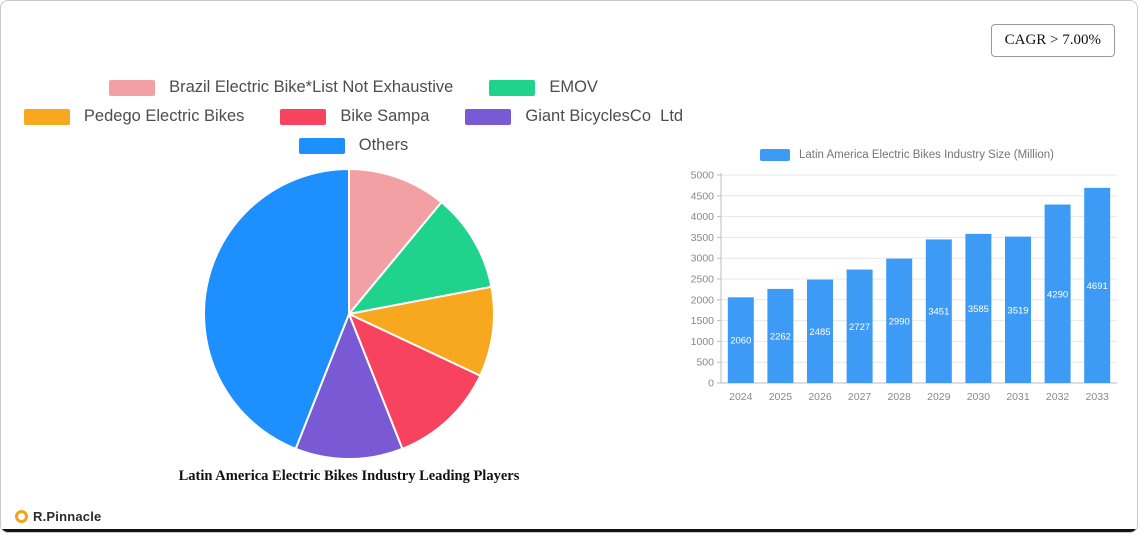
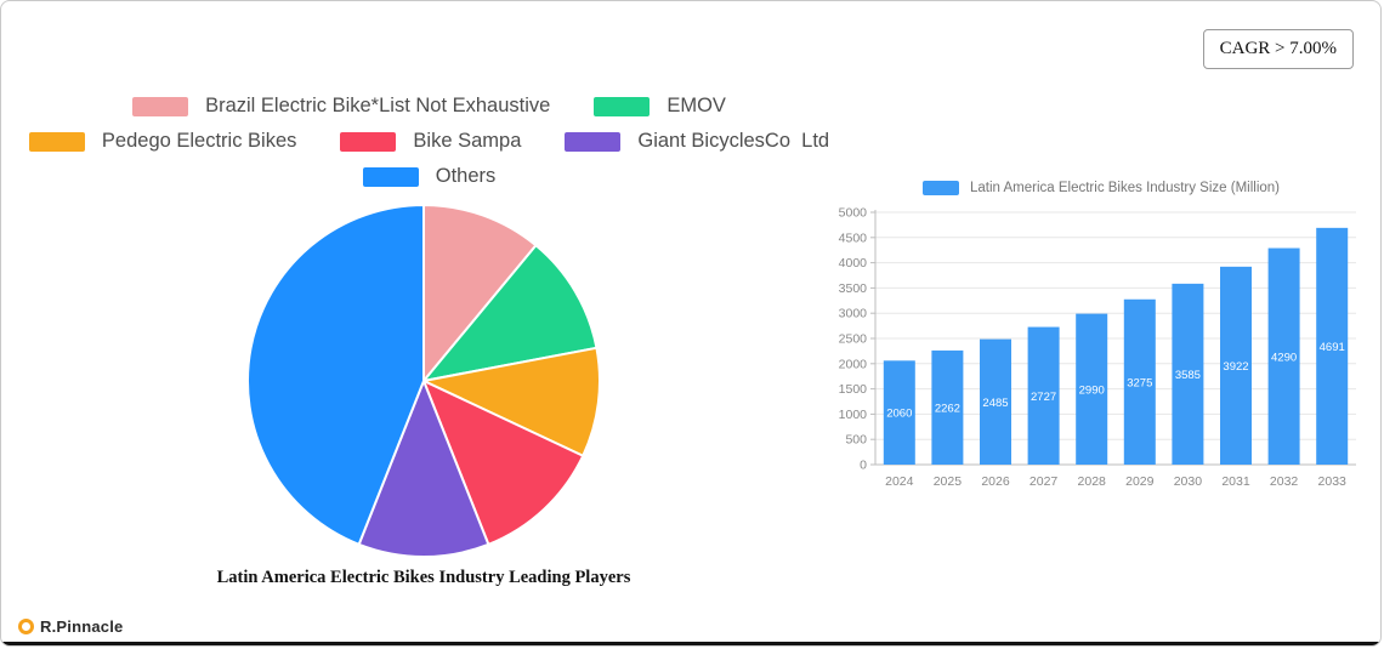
Latin America Electric Bikes Industry Size (Million)/2029: 3451 -> 3275
Latin America Electric Bikes Industry Size (Million)/2031: 3519 -> 3922
